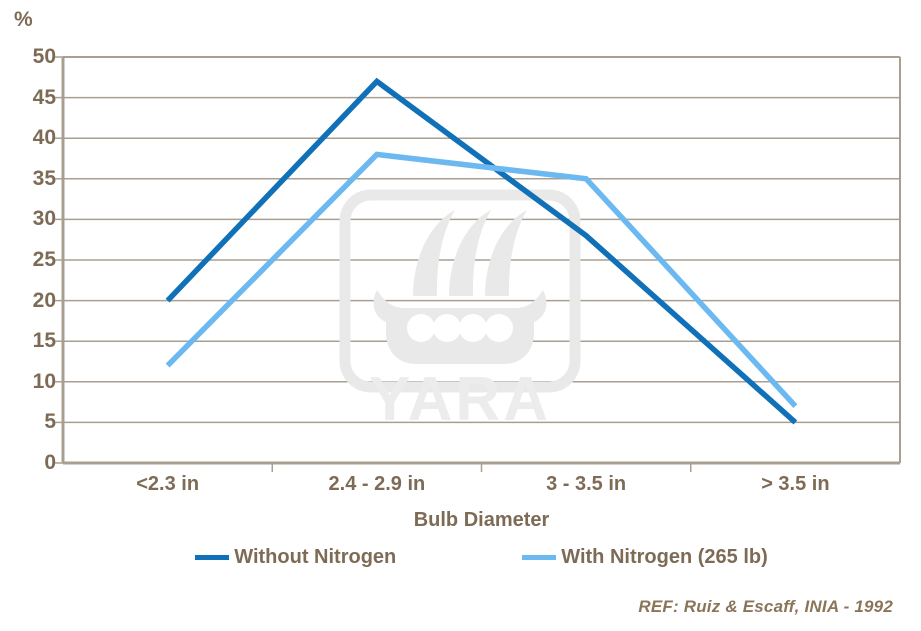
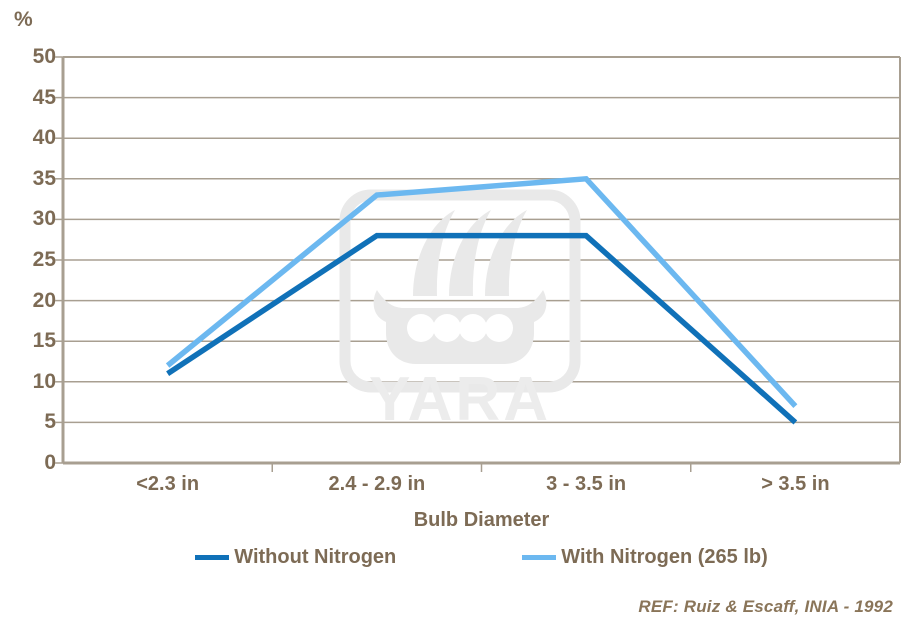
Without Nitrogen/<2.3 in: 20 -> 11
Without Nitrogen/2.4 - 2.9 in: 47 -> 28
With Nitrogen (265 lb)/2.4 - 2.9 in: 38 -> 33
